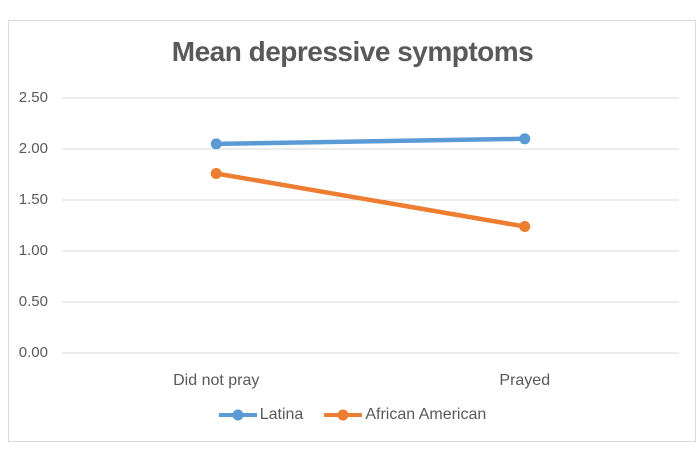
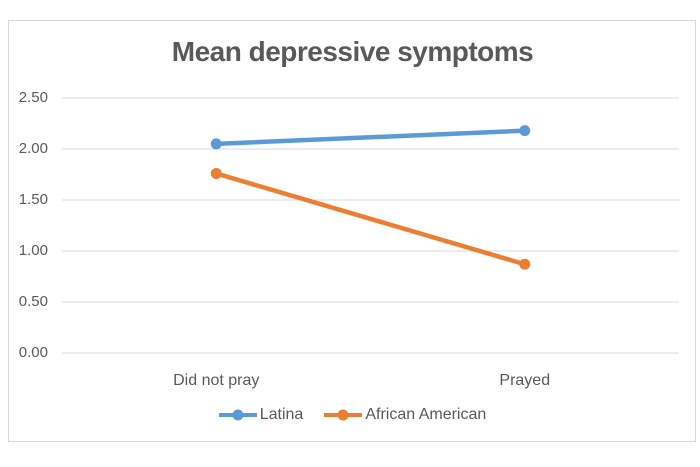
Latina/Prayed: 2.10 -> 2.18
African American/Prayed: 1.24 -> 0.87
